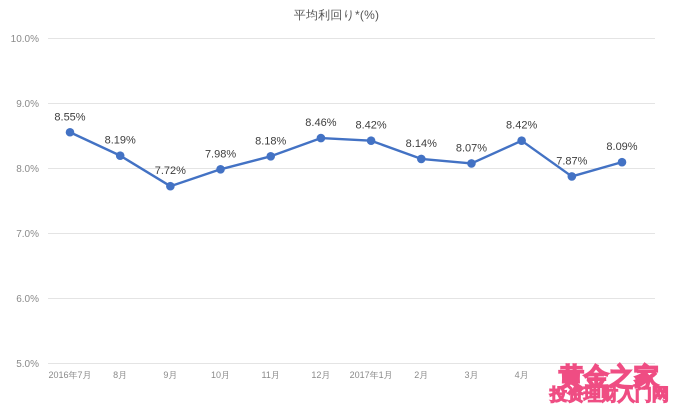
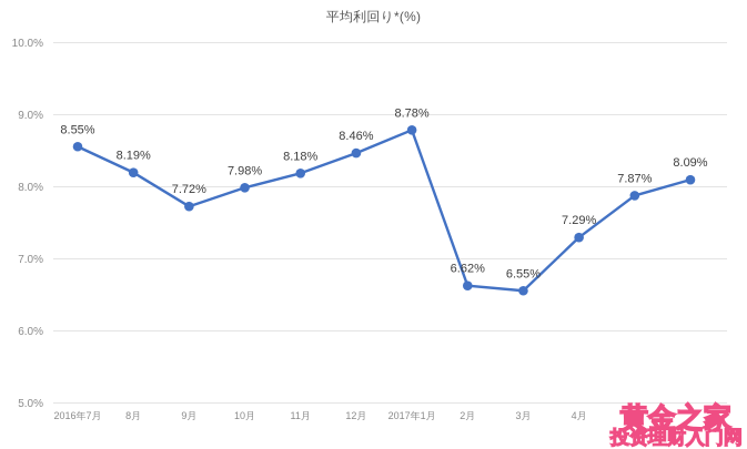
2017年1月: 8.42% -> 8.78%
2月: 8.14% -> 6.62%
3月: 8.07% -> 6.55%
4月: 8.42% -> 7.29%
